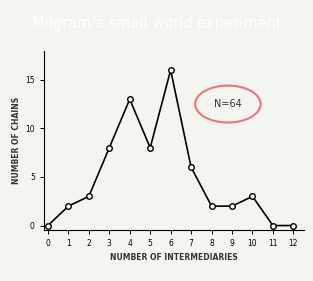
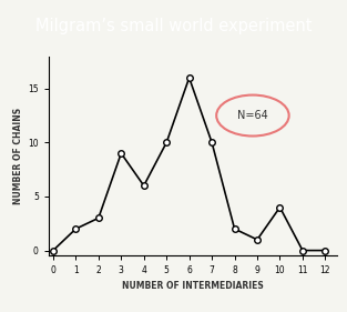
3: 8 -> 9
4: 13 -> 6
5: 8 -> 10
7: 6 -> 10
9: 2 -> 1
10: 3 -> 4
